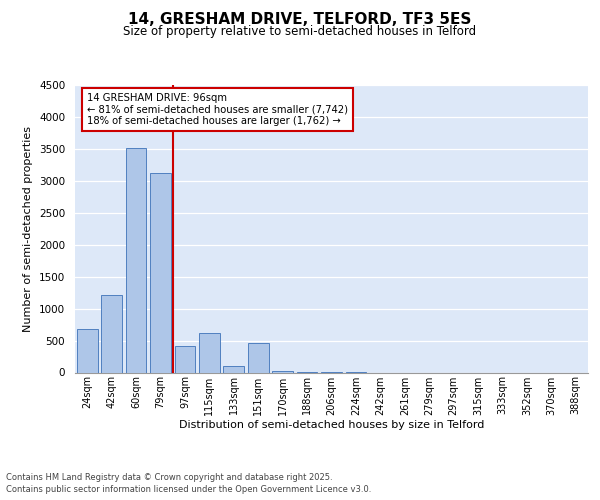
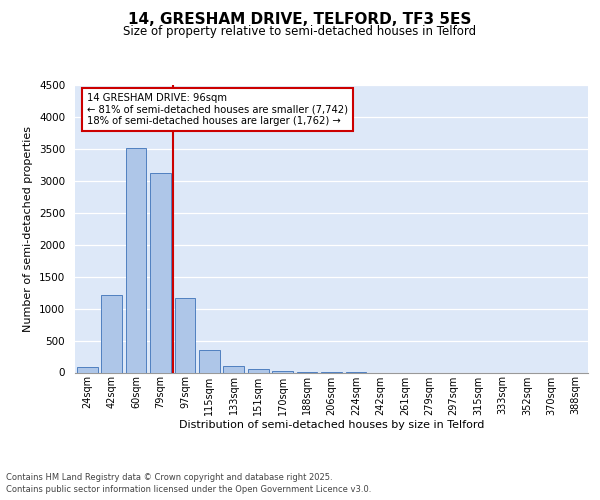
24sqm: 680 -> 80
97sqm: 420 -> 1160
115sqm: 620 -> 350
151sqm: 460 -> 60
